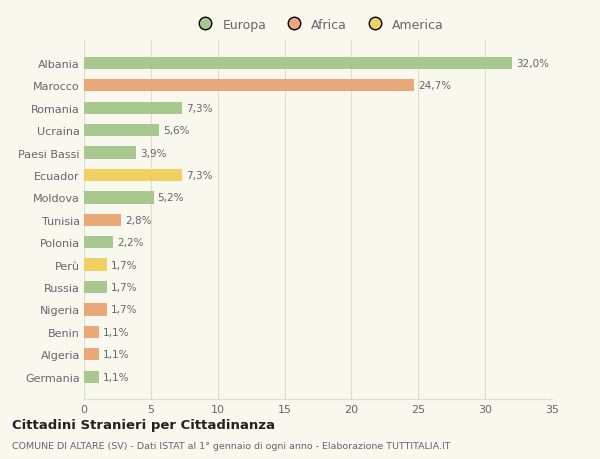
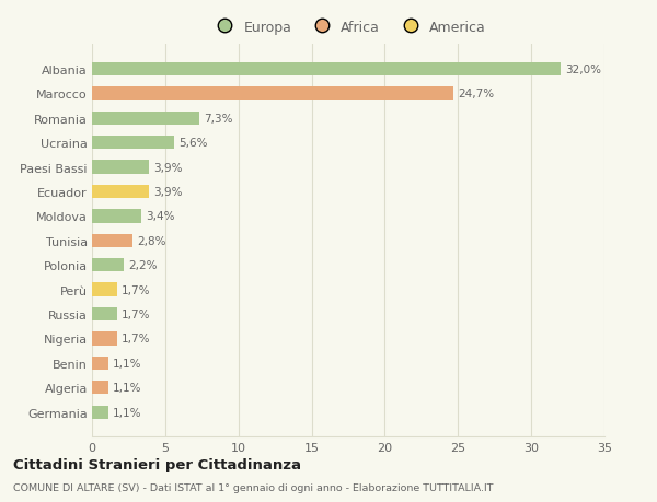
Ecuador: 7,3% -> 3,9%
Moldova: 5,2% -> 3,4%
